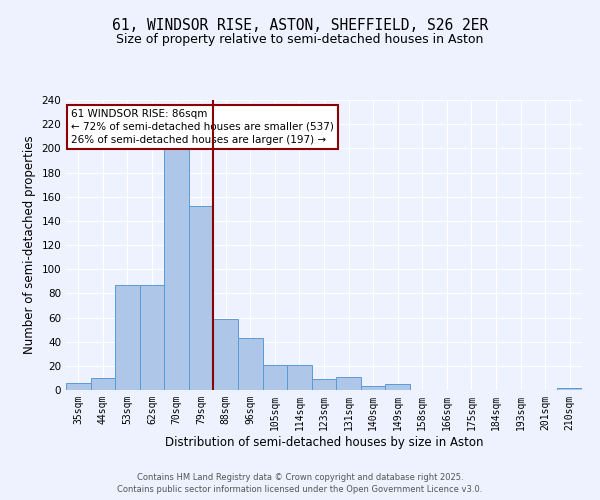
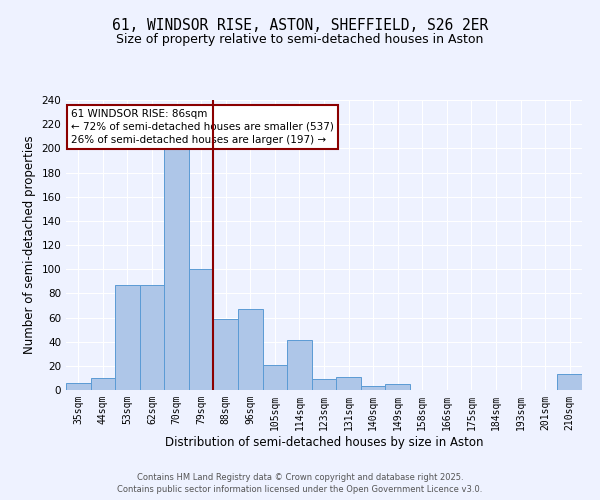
79sqm: 152 -> 100
96sqm: 43 -> 67
114sqm: 21 -> 41
210sqm: 2 -> 13
